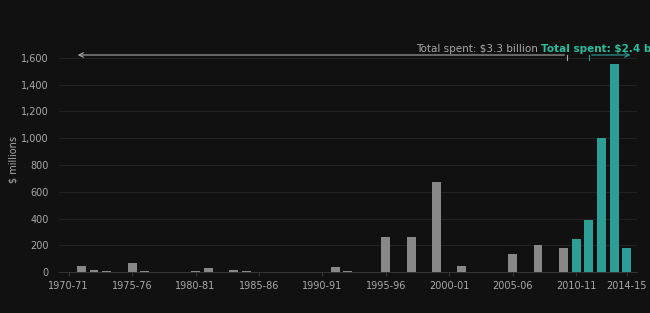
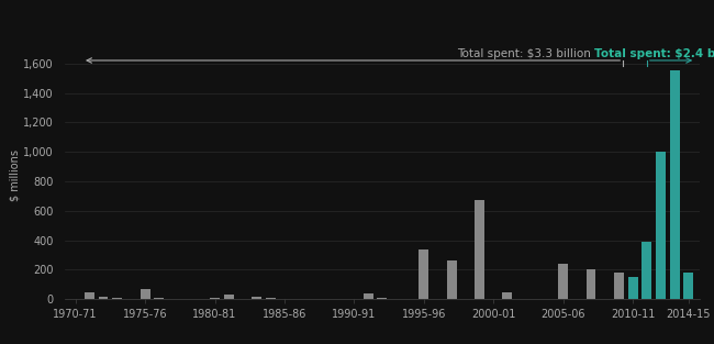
1995-96: 260 -> 340
2005-06: 140 -> 240
2010-11: 250 -> 150
